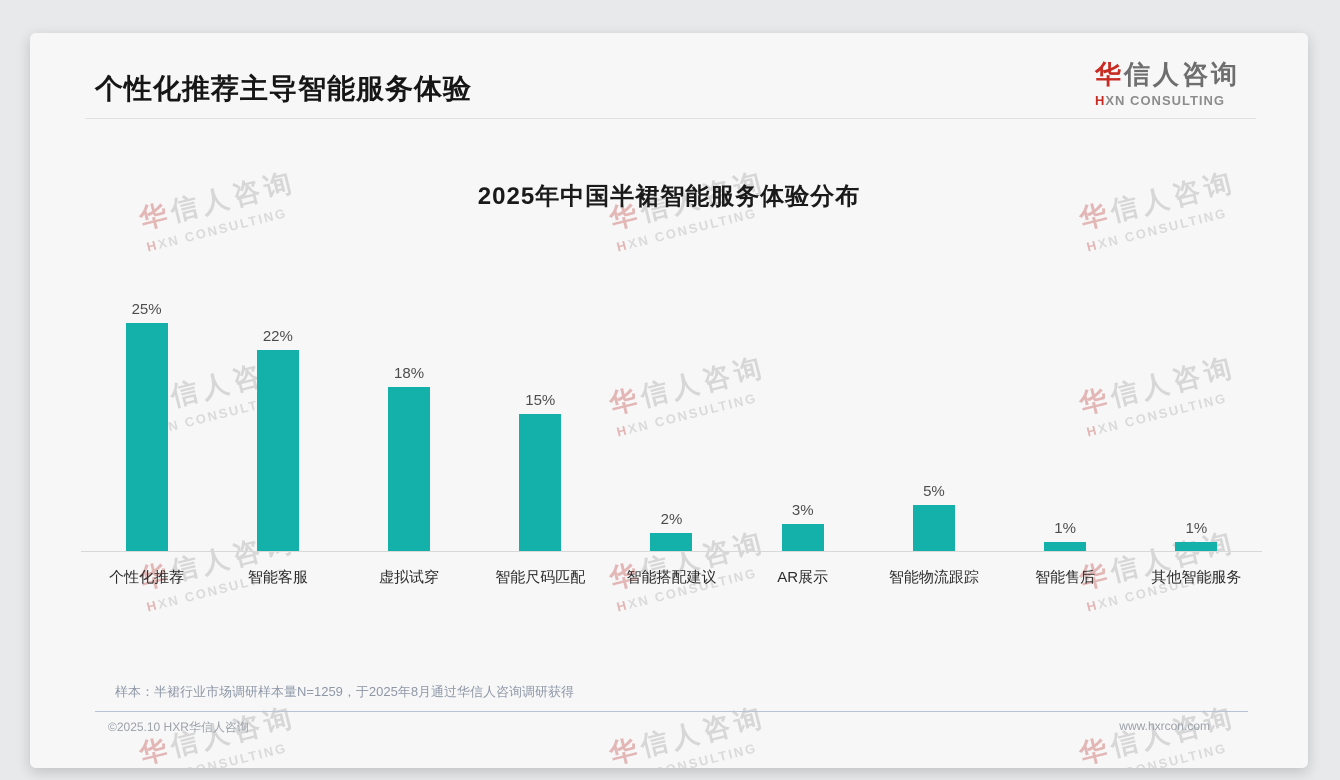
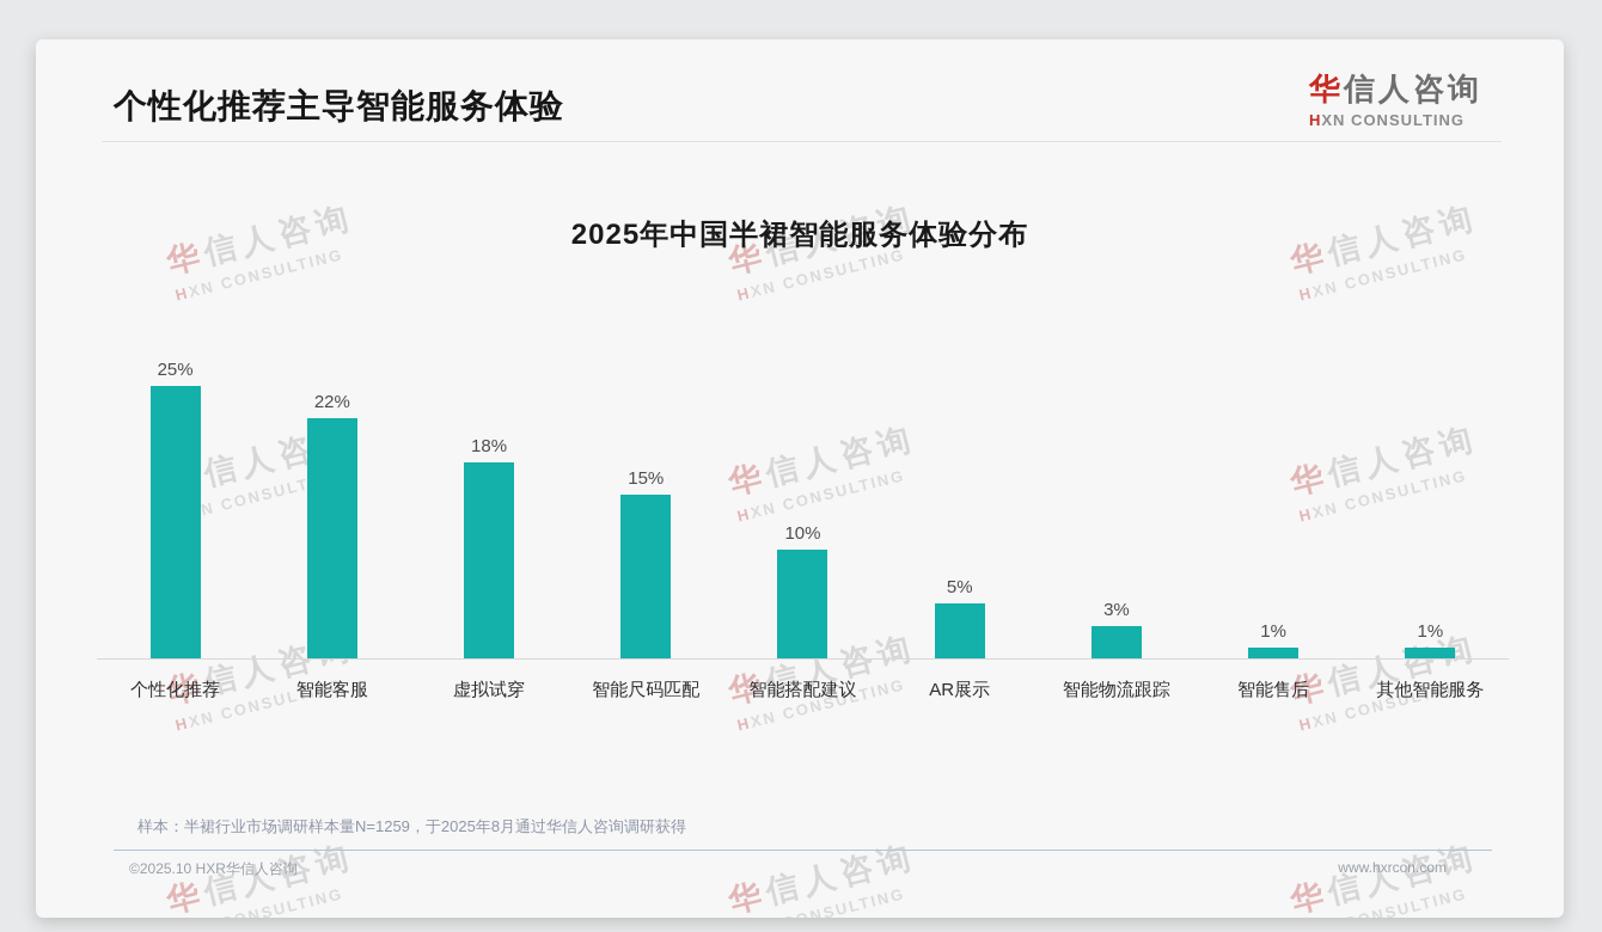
智能搭配建议: 2% -> 10%
AR展示: 3% -> 5%
智能物流跟踪: 5% -> 3%
